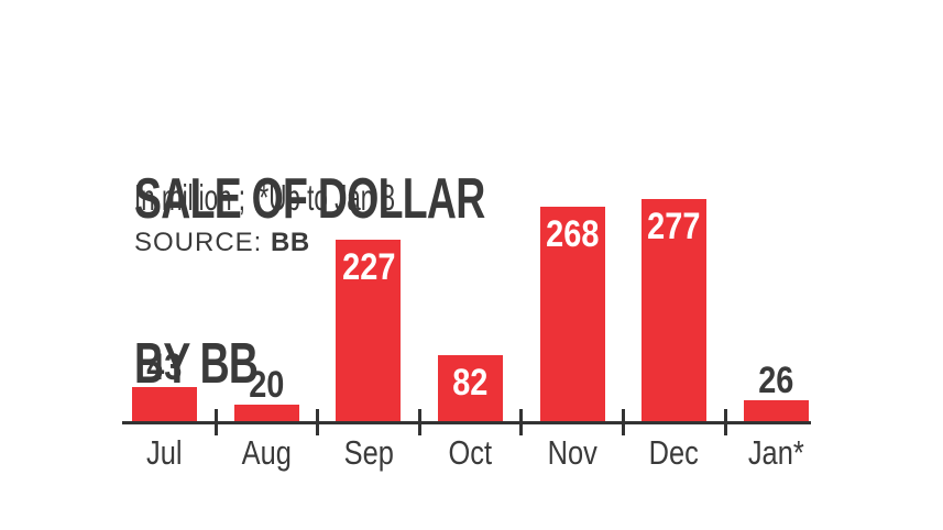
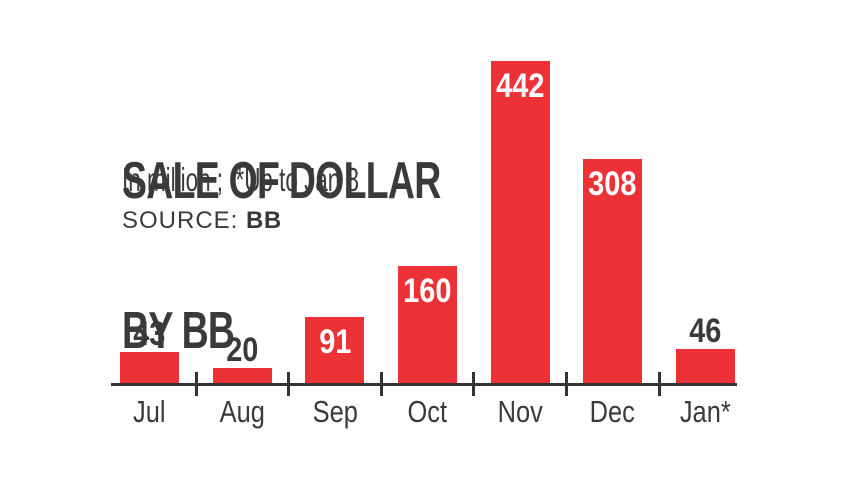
Sep: 227 -> 91
Oct: 82 -> 160
Nov: 268 -> 442
Dec: 277 -> 308
Jan*: 26 -> 46
